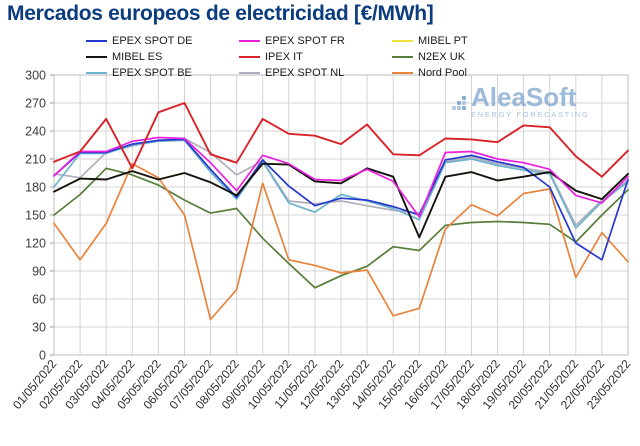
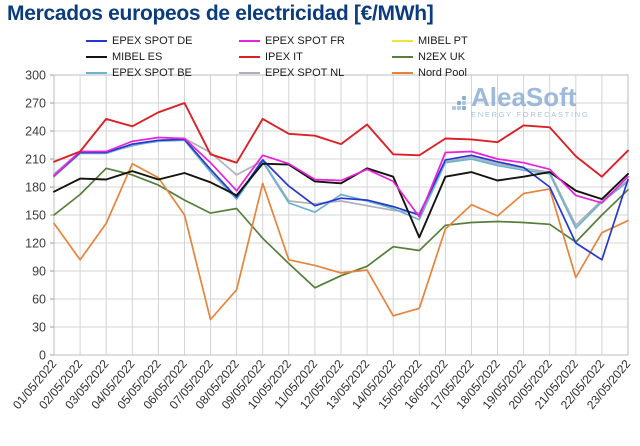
EPEX SPOT BE/01/05/2022: 180 -> 190
EPEX SPOT NL/02/05/2022: 190 -> 220
IPEX IT/04/05/2022: 200 -> 240
Nord Pool/23/05/2022: 100 -> 140
